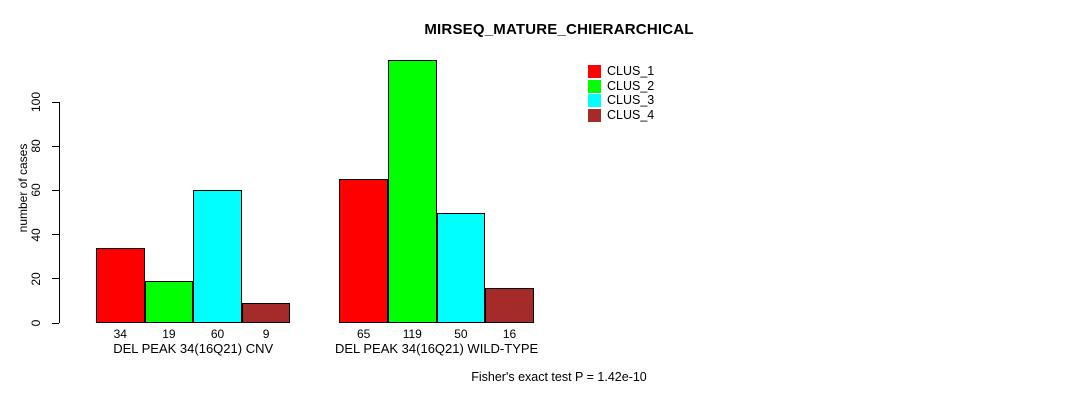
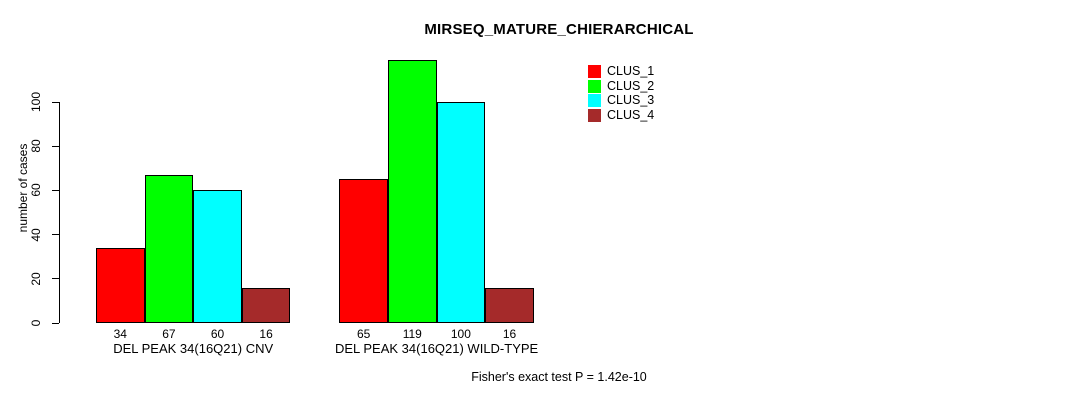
CLUS_2/DEL PEAK 34(16Q21) CNV: 19 -> 67
CLUS_4/DEL PEAK 34(16Q21) CNV: 9 -> 16
CLUS_3/DEL PEAK 34(16Q21) WILD-TYPE: 50 -> 100
